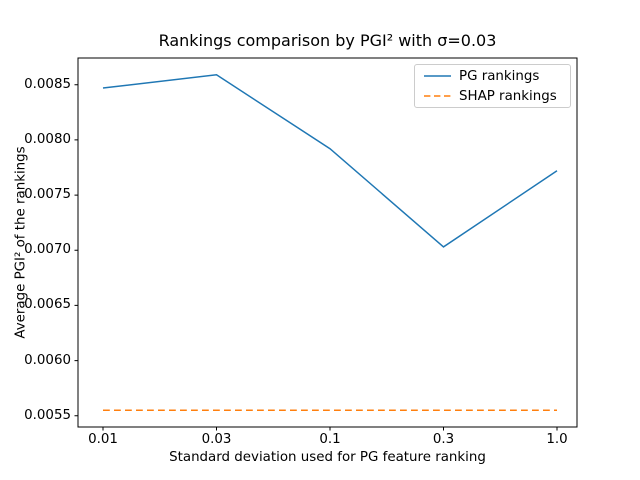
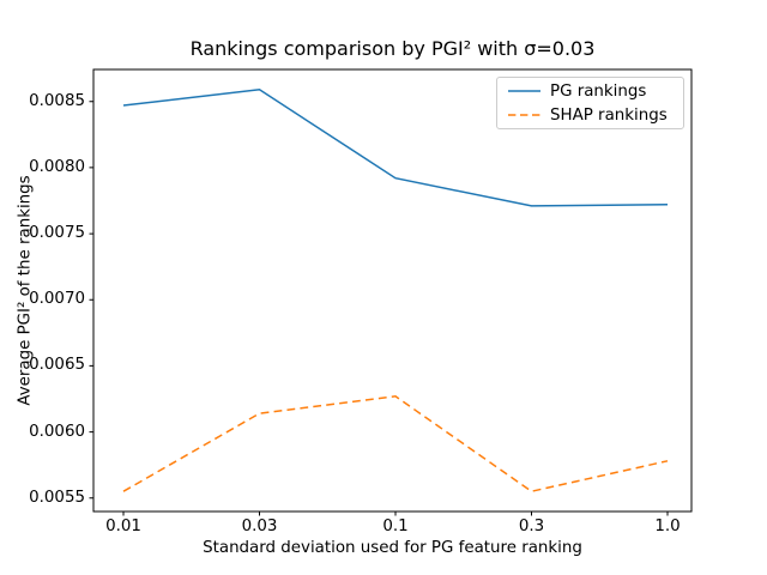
SHAP rankings/0.03: 0.00555 -> 0.00614
SHAP rankings/0.1: 0.00555 -> 0.00627
PG rankings/0.3: 0.00703 -> 0.00771
SHAP rankings/1.0: 0.00555 -> 0.00578
